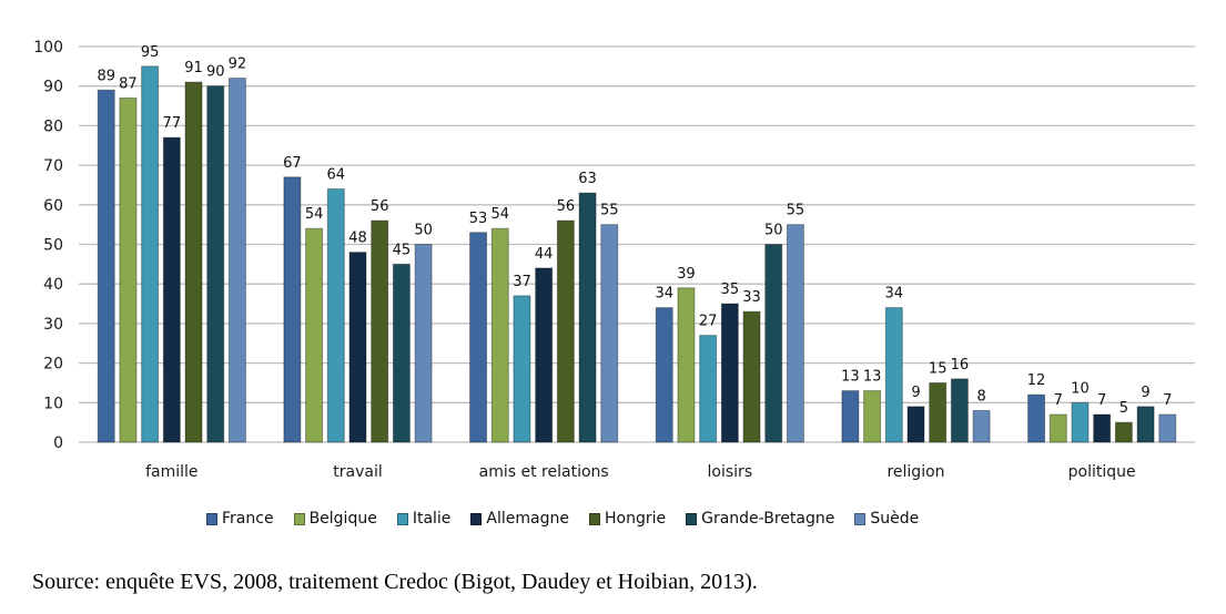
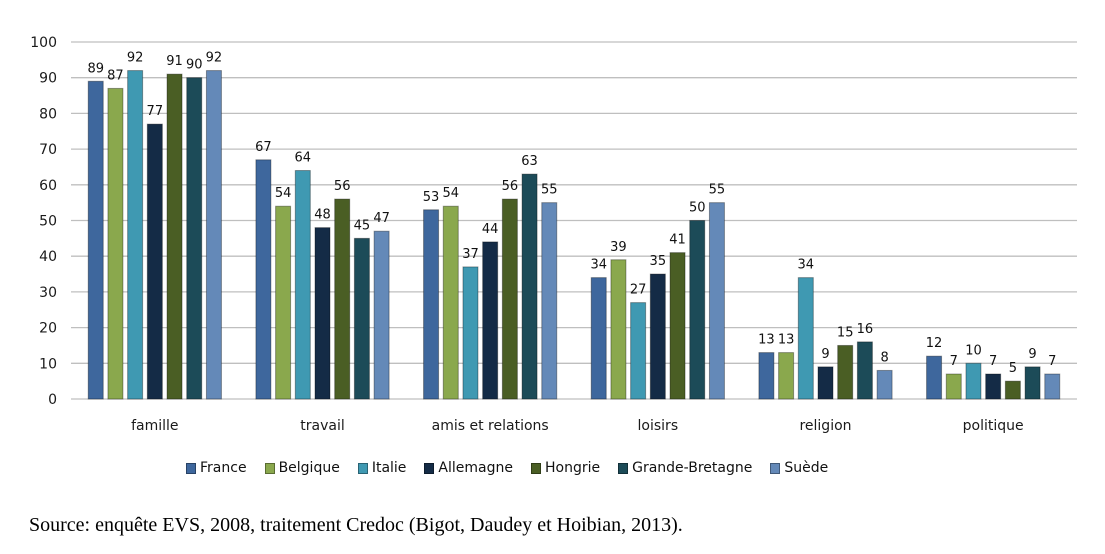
Italie/famille: 95 -> 92
Suède/travail: 50 -> 47
Hongrie/loisirs: 33 -> 41
